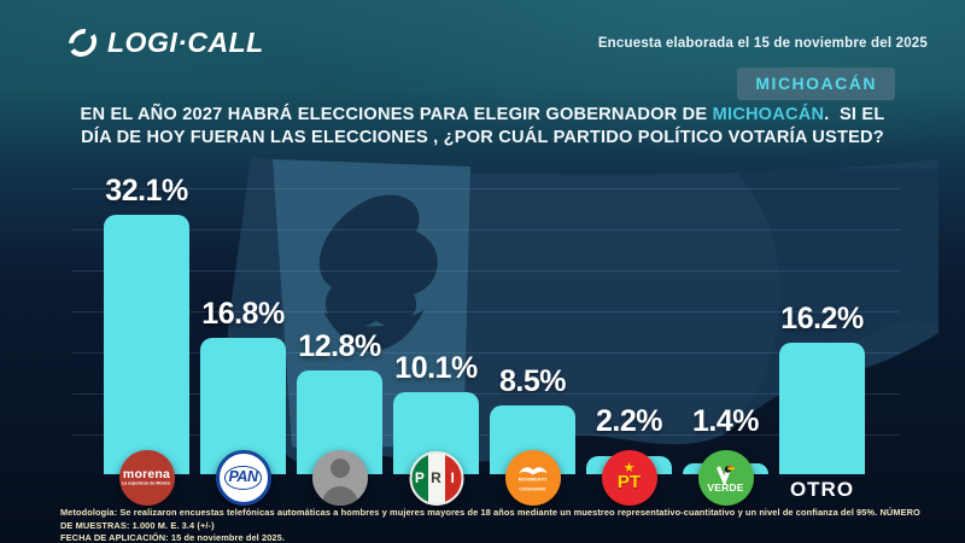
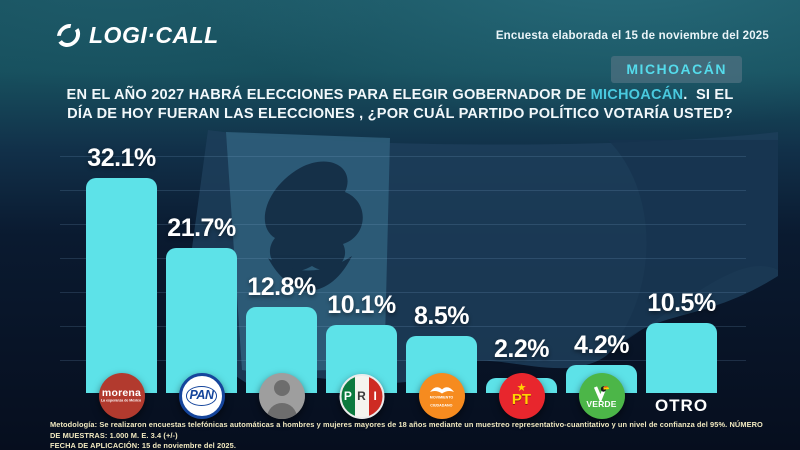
PAN: 16.8% -> 21.7%
VERDE: 1.4% -> 4.2%
OTRO: 16.2% -> 10.5%
